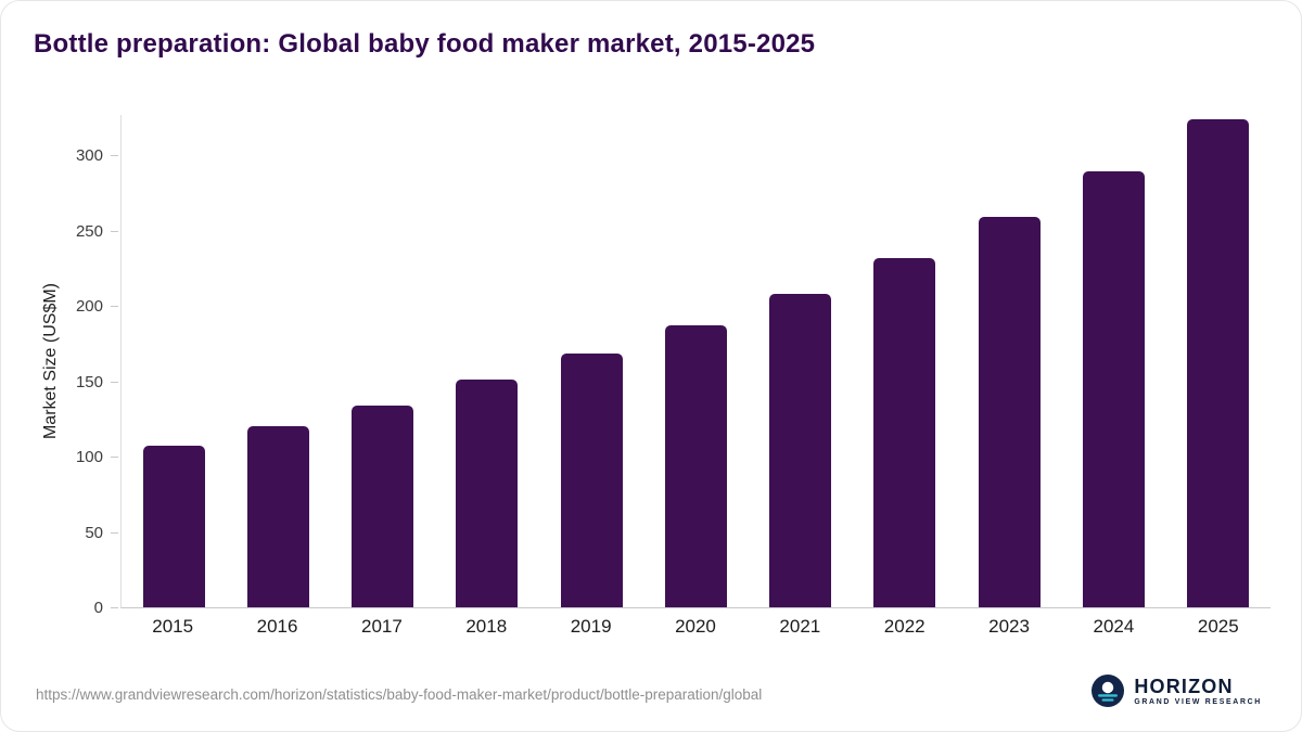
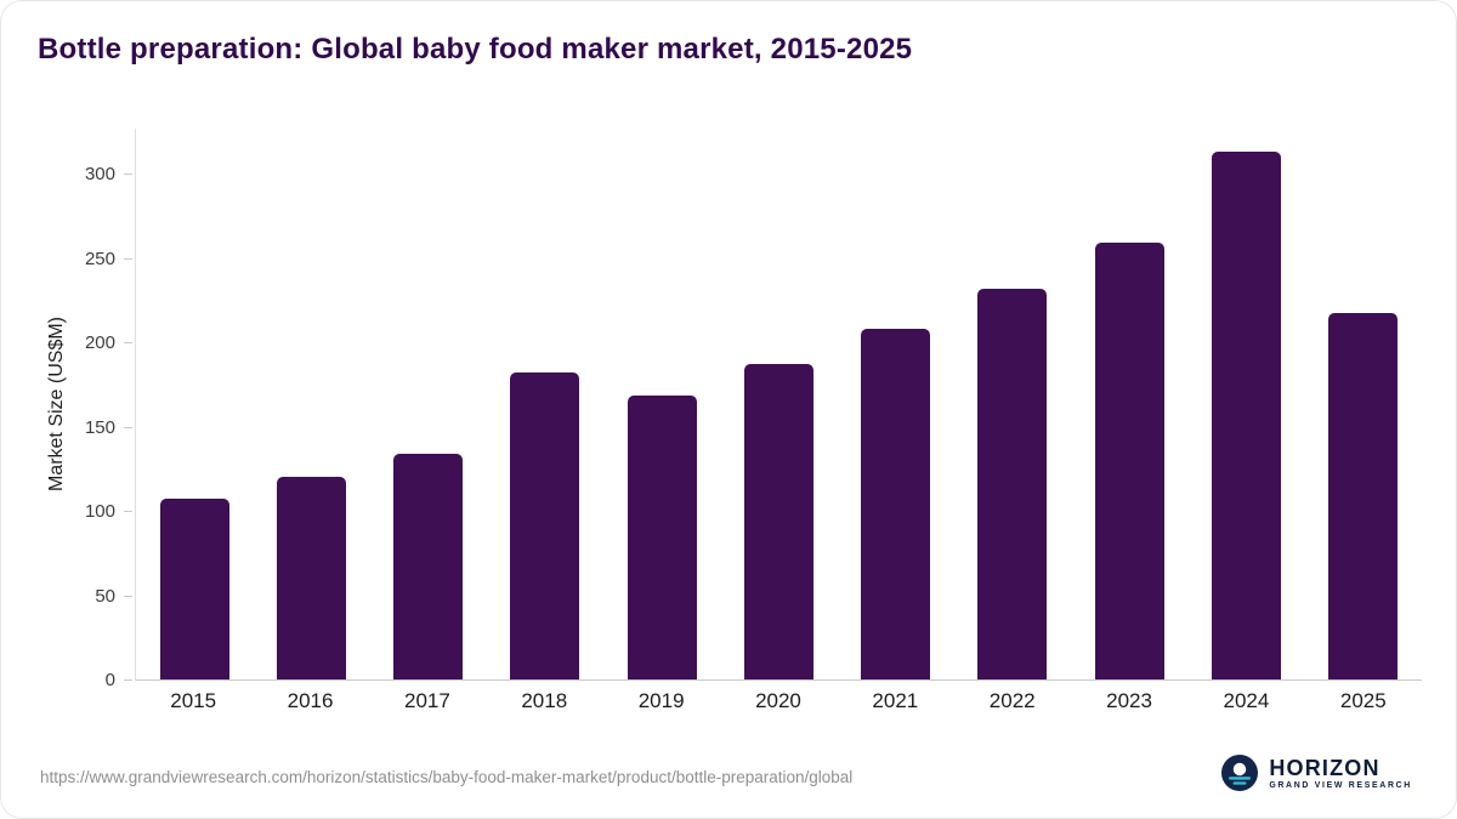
2018: 151 -> 182
2024: 289 -> 313
2025: 324 -> 217
